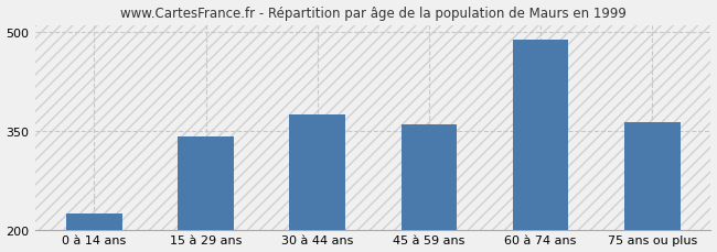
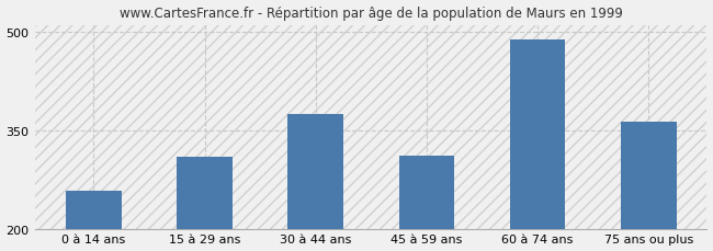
0 à 14 ans: 225 -> 258
15 à 29 ans: 342 -> 310
45 à 59 ans: 360 -> 312
